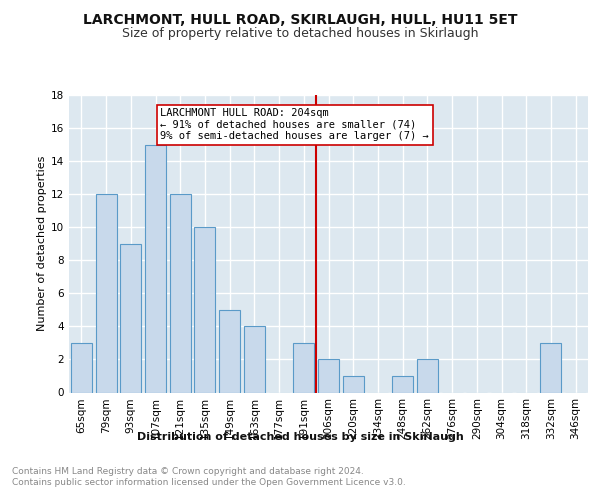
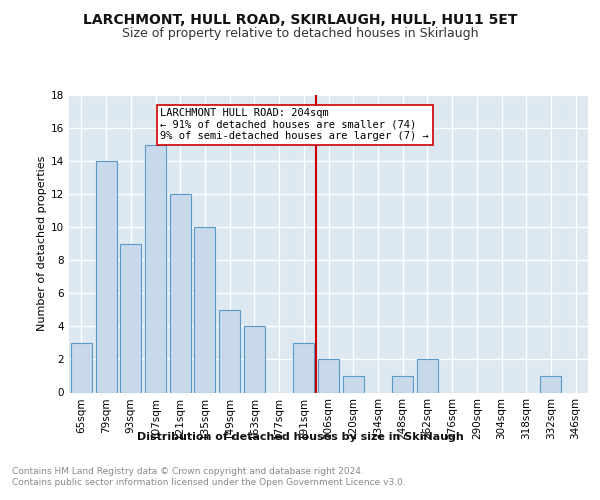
79sqm: 12 -> 14
332sqm: 3 -> 1
